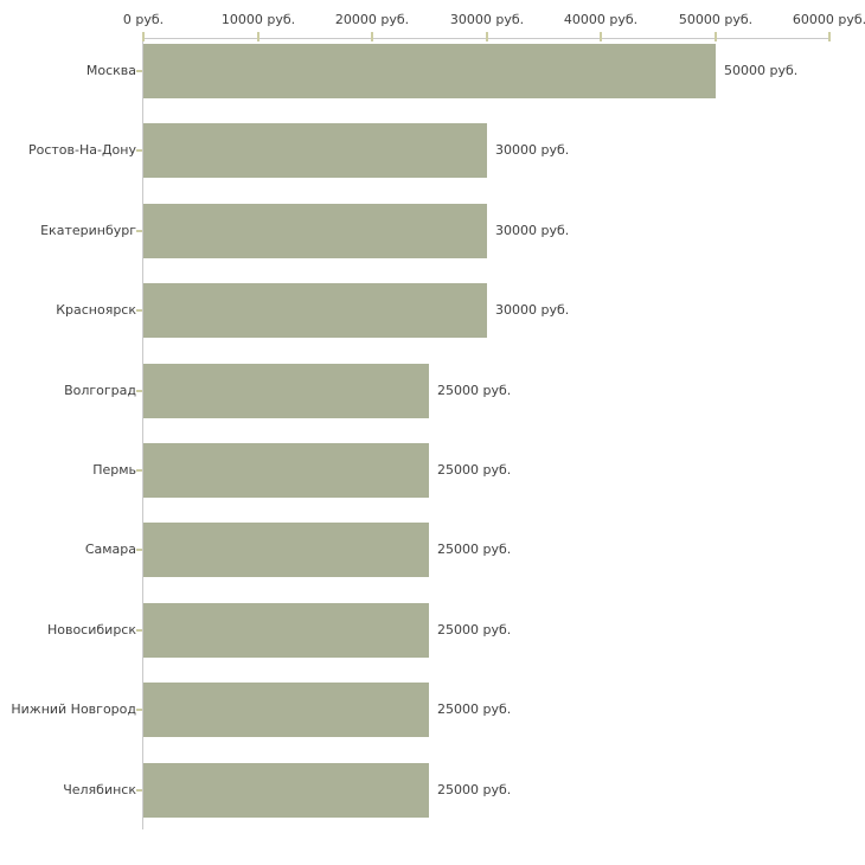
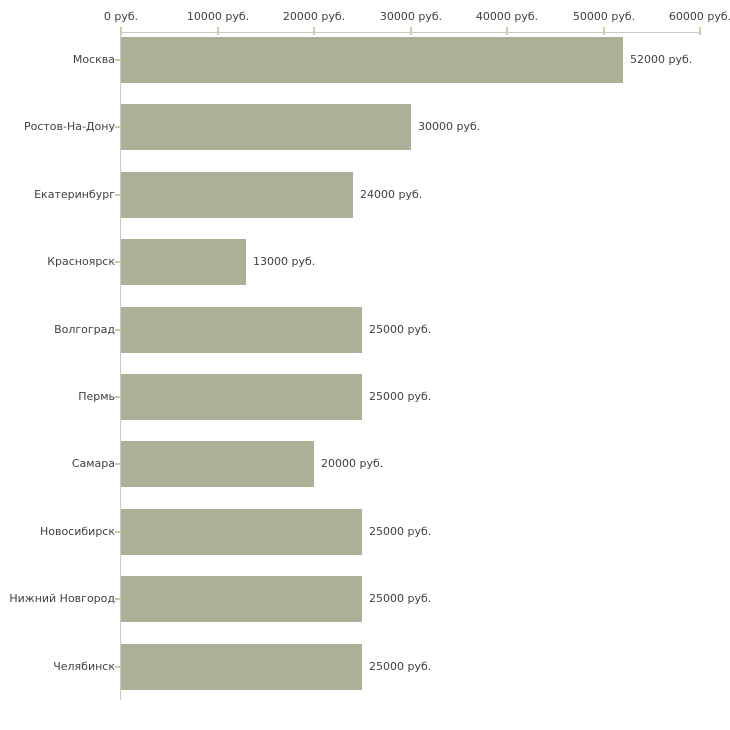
Москва: 50000 -> 52000
Екатеринбург: 30000 -> 24000
Красноярск: 30000 -> 13000
Самара: 25000 -> 20000
